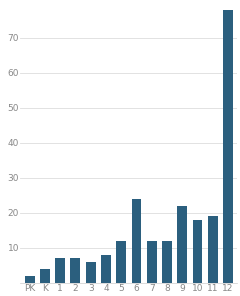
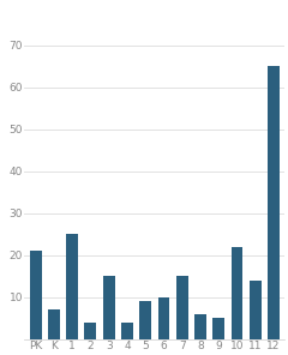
PK: 2 -> 21
K: 4 -> 7
1: 7 -> 25
2: 7 -> 4
3: 6 -> 15
4: 8 -> 4
5: 12 -> 9
6: 24 -> 10
7: 12 -> 15
8: 12 -> 6
9: 22 -> 5
10: 18 -> 22
11: 19 -> 14
12: 78 -> 65
